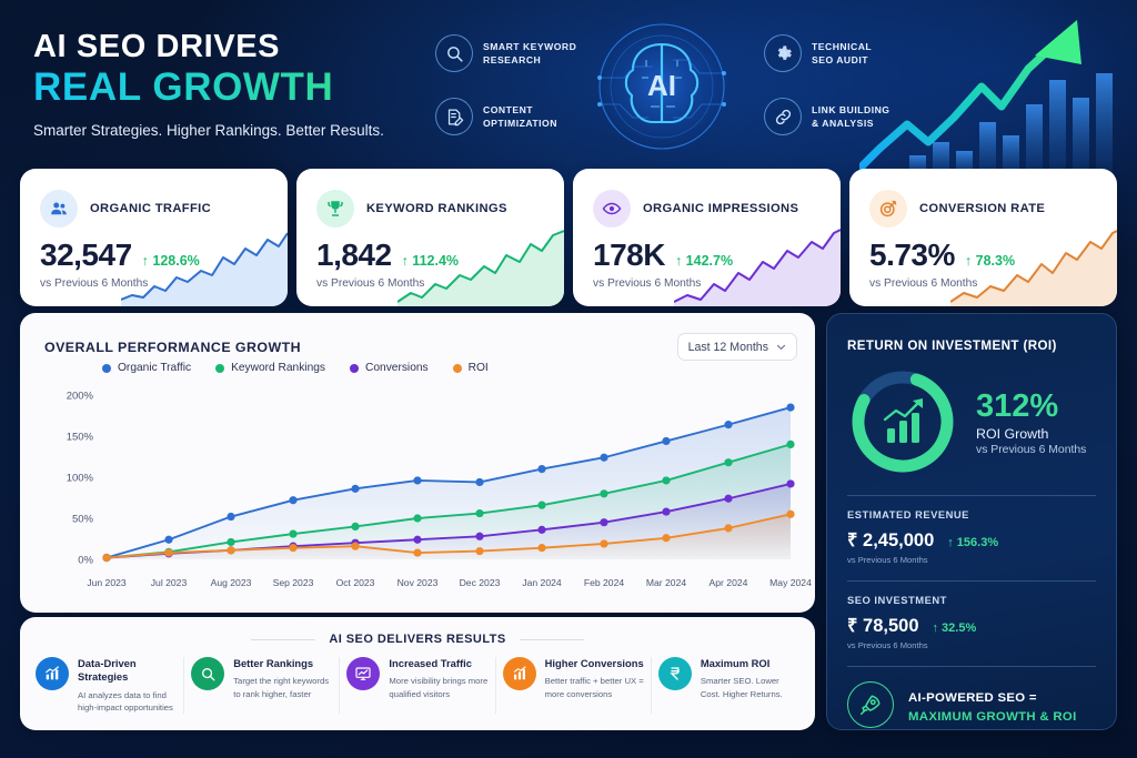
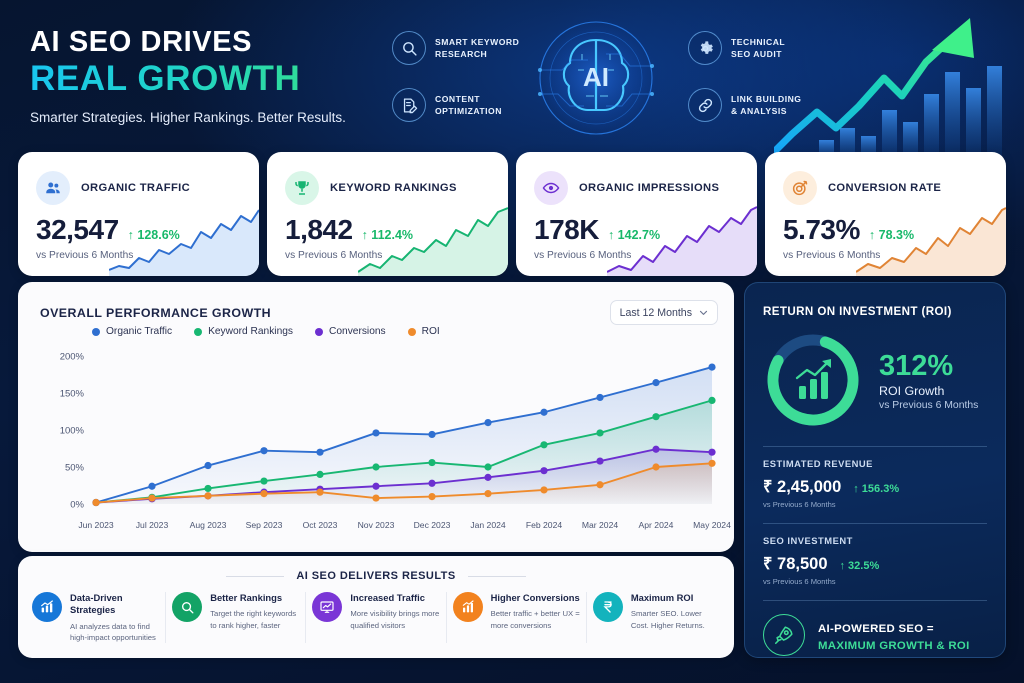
Organic Traffic/Oct 2023: 90% -> 70%
Keyword Rankings/Jan 2024: 70% -> 50%
ROI/Apr 2024: 40% -> 50%
Conversions/May 2024: 90% -> 70%
